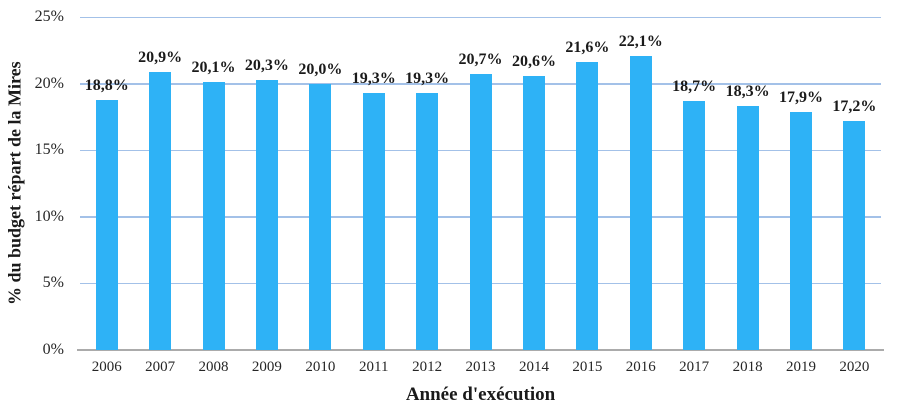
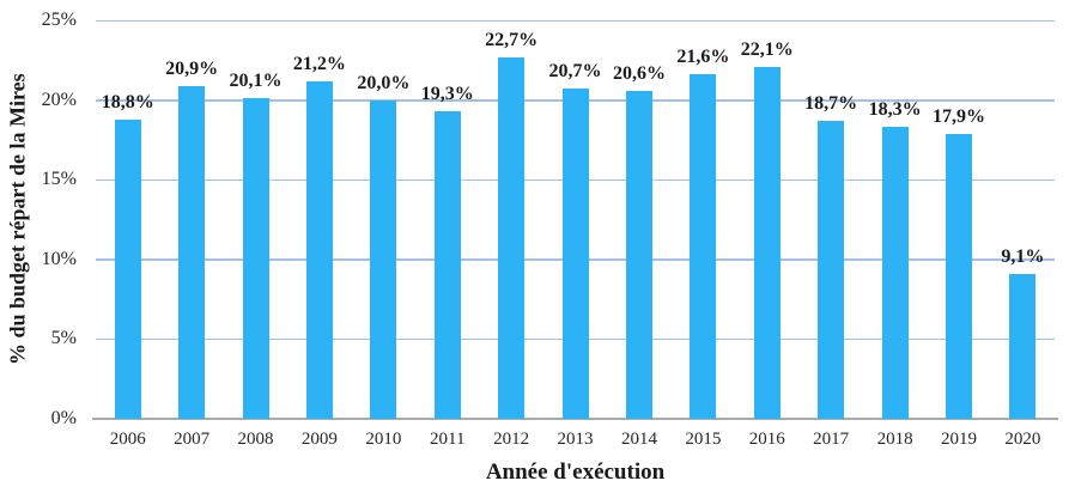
2009: 20,3% -> 21,2%
2012: 19,3% -> 22,7%
2020: 17,2% -> 9,1%
